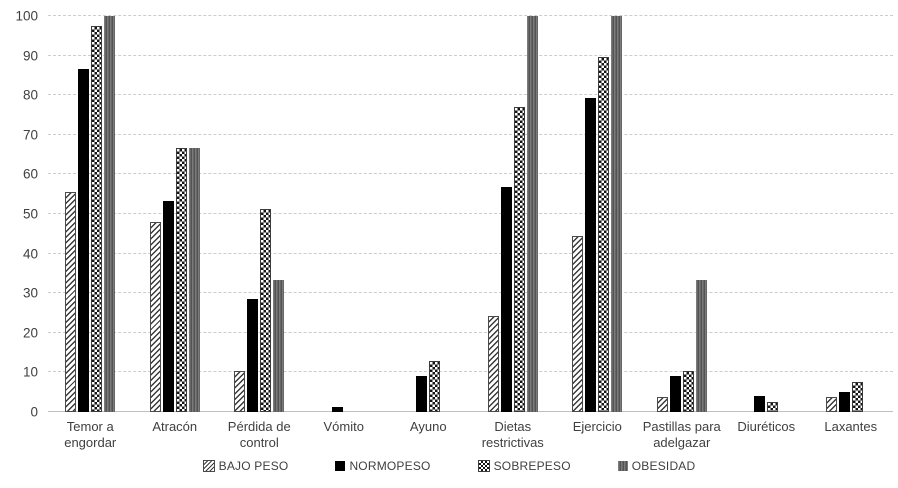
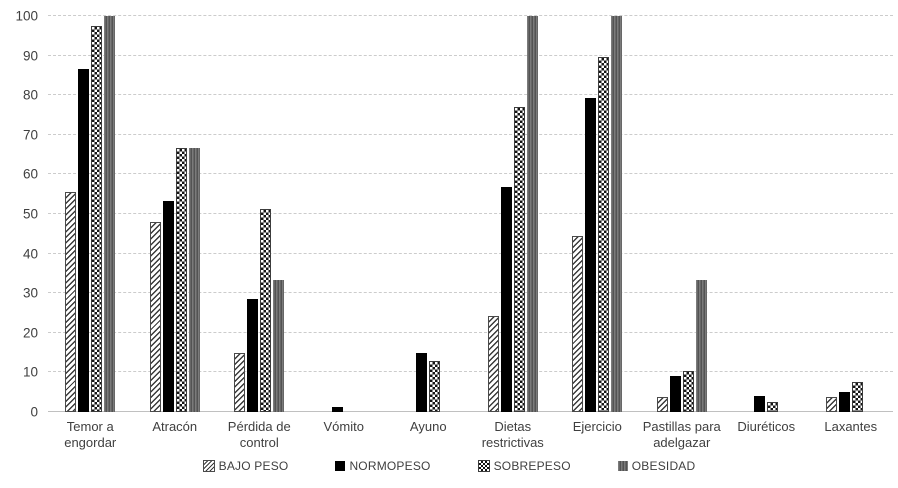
BAJO PESO/Pérdida de control: 10 -> 15
NORMOPESO/Ayuno: 9 -> 15
